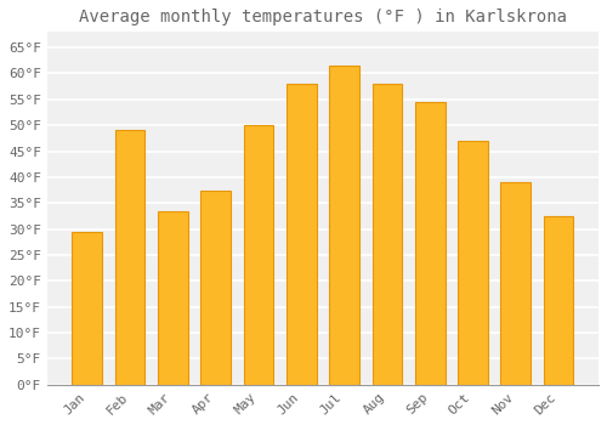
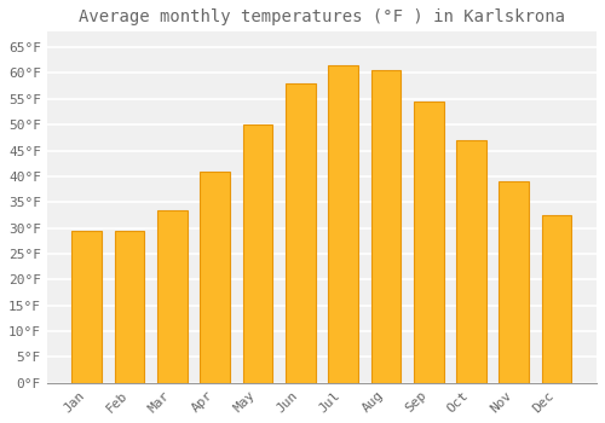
Feb: 49.0°F -> 29.5°F
Apr: 37.5°F -> 41.0°F
Aug: 58.0°F -> 60.5°F
